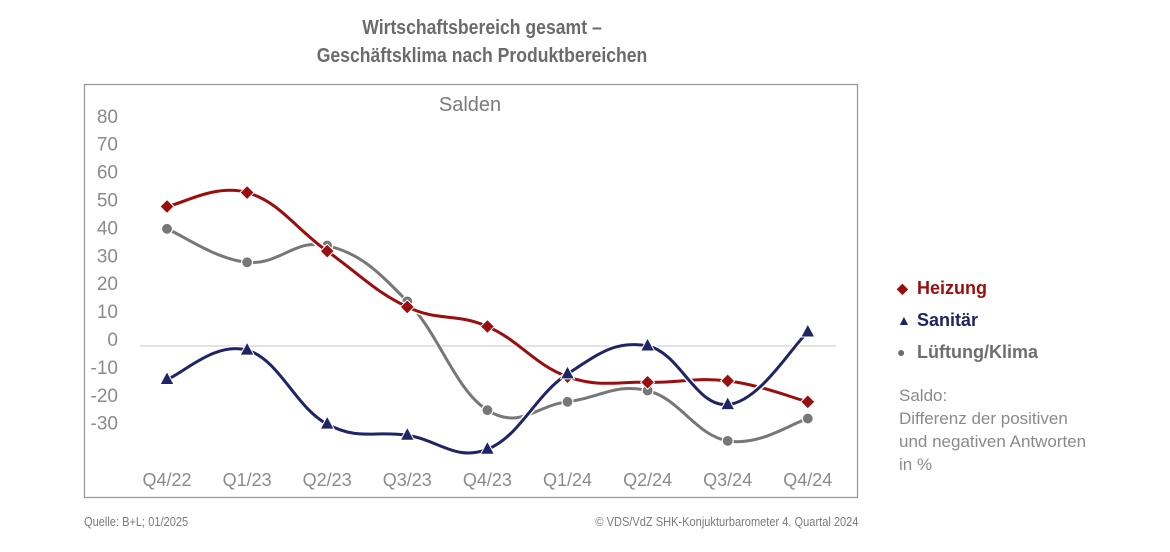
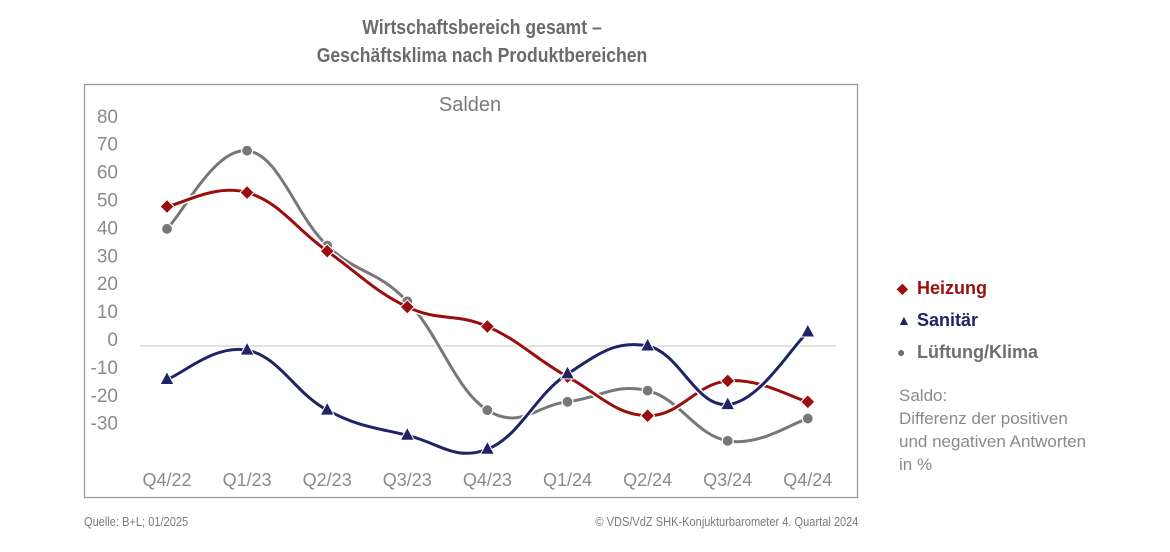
Lüftung/Klima/Q1/23: 30 -> 70
Sanitär/Q2/23: -28 -> -23
Heizung/Q2/24: -13 -> -25
